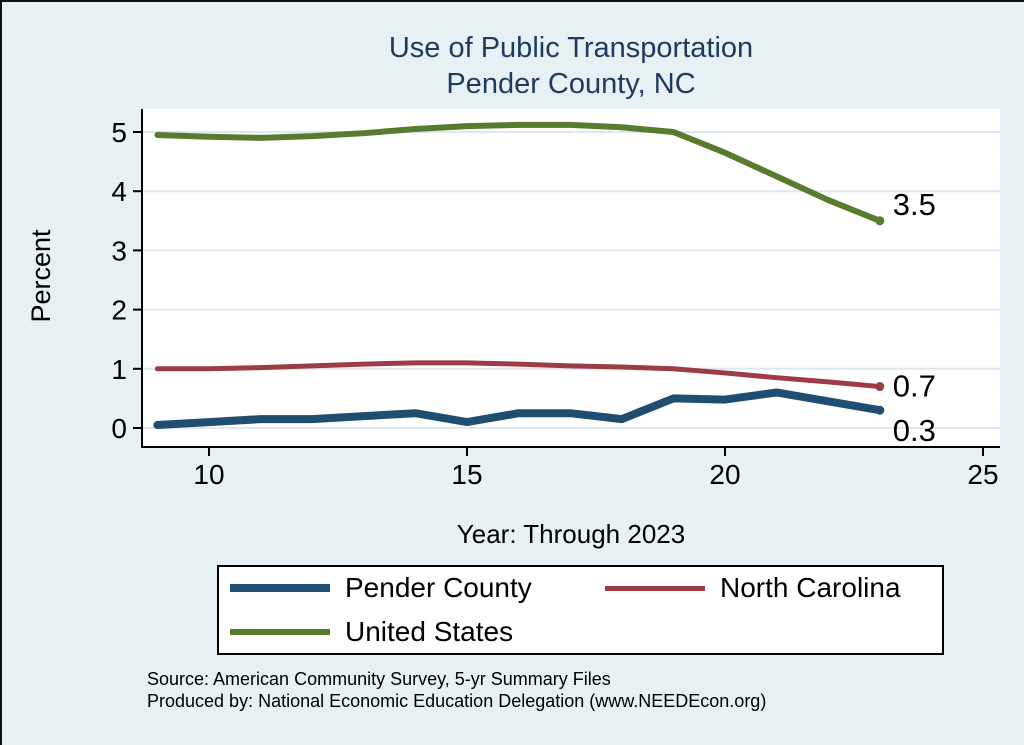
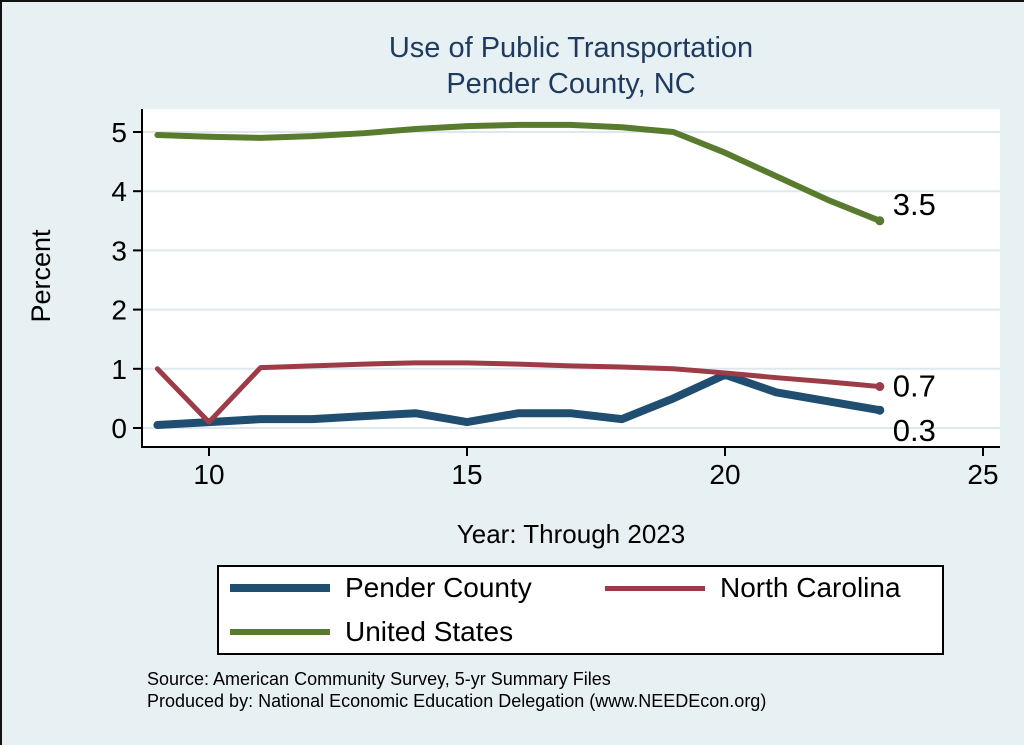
North Carolina/10: 1.0 -> 0.1
Pender County/20: 0.5 -> 0.9
